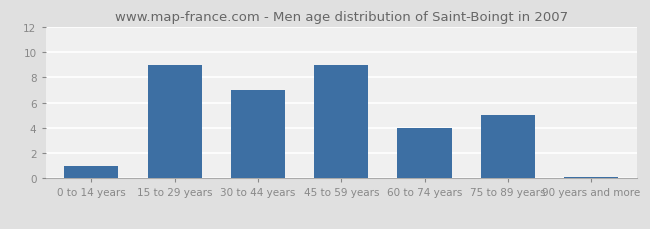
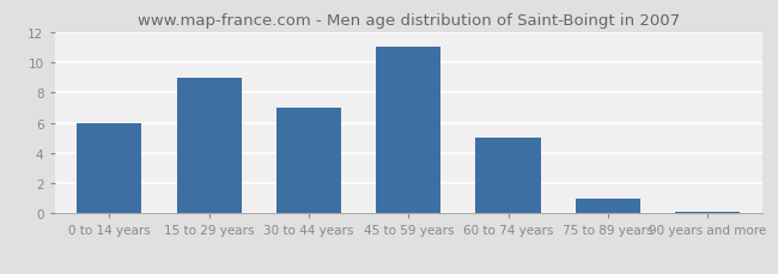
0 to 14 years: 1.0 -> 6.0
45 to 59 years: 9.0 -> 11.0
60 to 74 years: 4.0 -> 5.0
75 to 89 years: 5.0 -> 1.0
